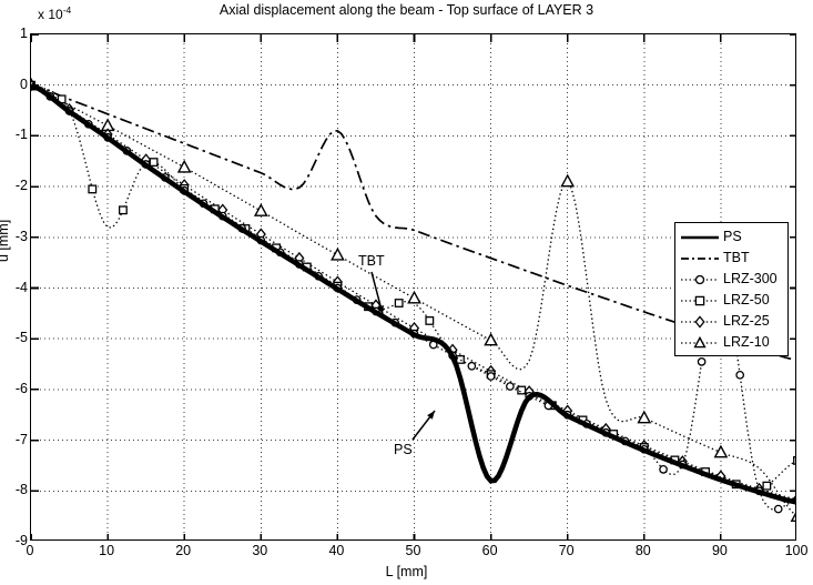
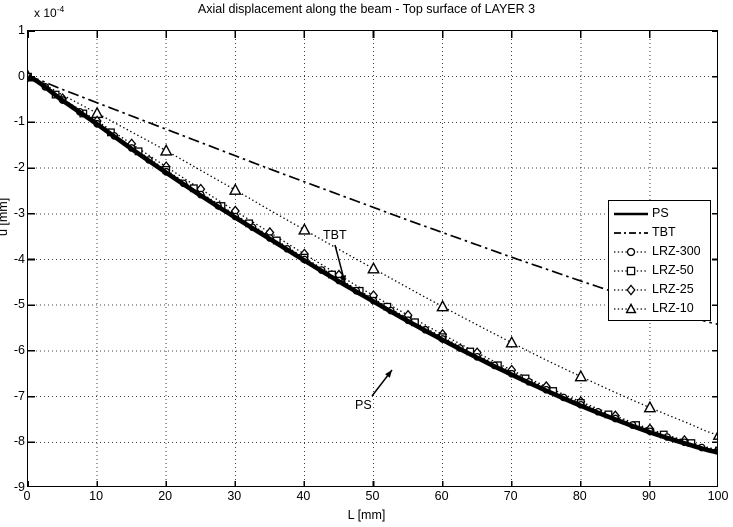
LRZ-50/10: -2.8 -> -1.0
TBT/40: -0.9 -> -2.3
LRZ-50/50: -4.3 -> -4.9
PS/60: -7.8 -> -5.8
LRZ-10/70: -1.9 -> -5.8
LRZ-300/90: -3.9 -> -7.8
LRZ-50/100: -7.4 -> -8.2
LRZ-10/100: -8.5 -> -7.8
